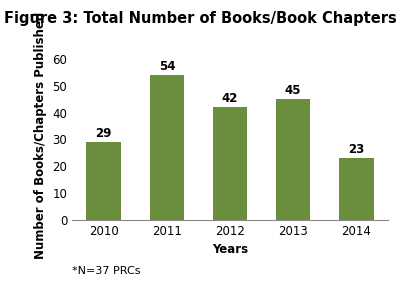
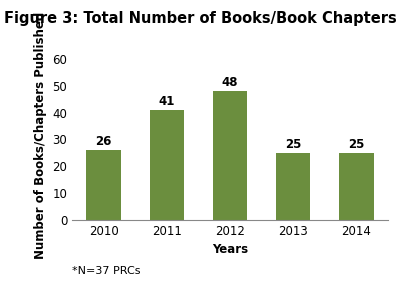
2010: 29 -> 26
2011: 54 -> 41
2012: 42 -> 48
2013: 45 -> 25
2014: 23 -> 25
